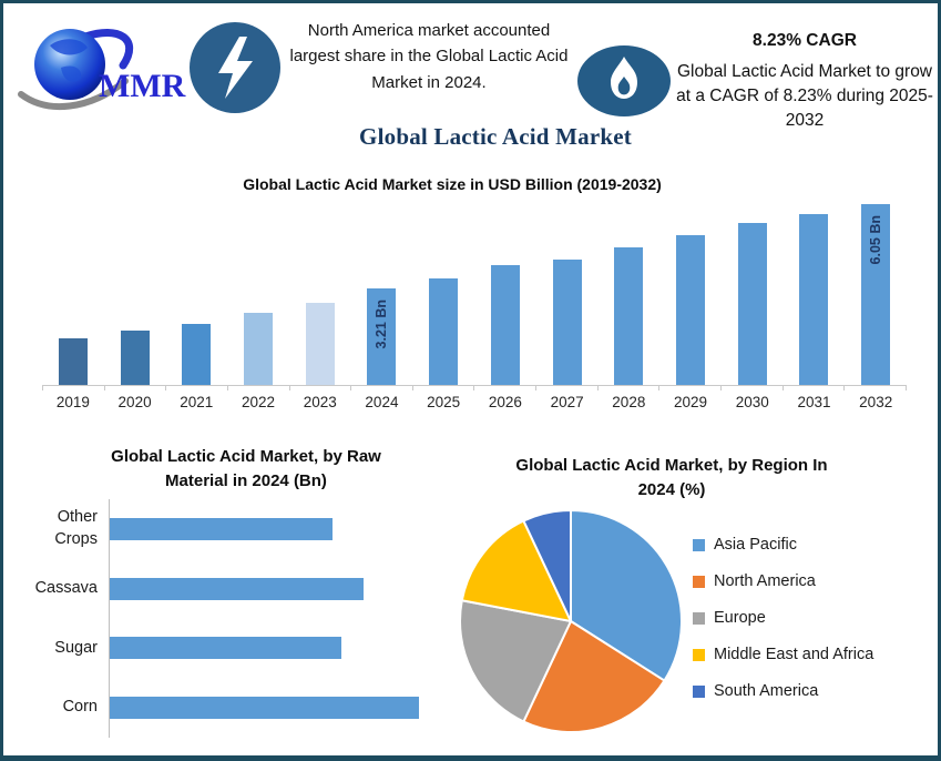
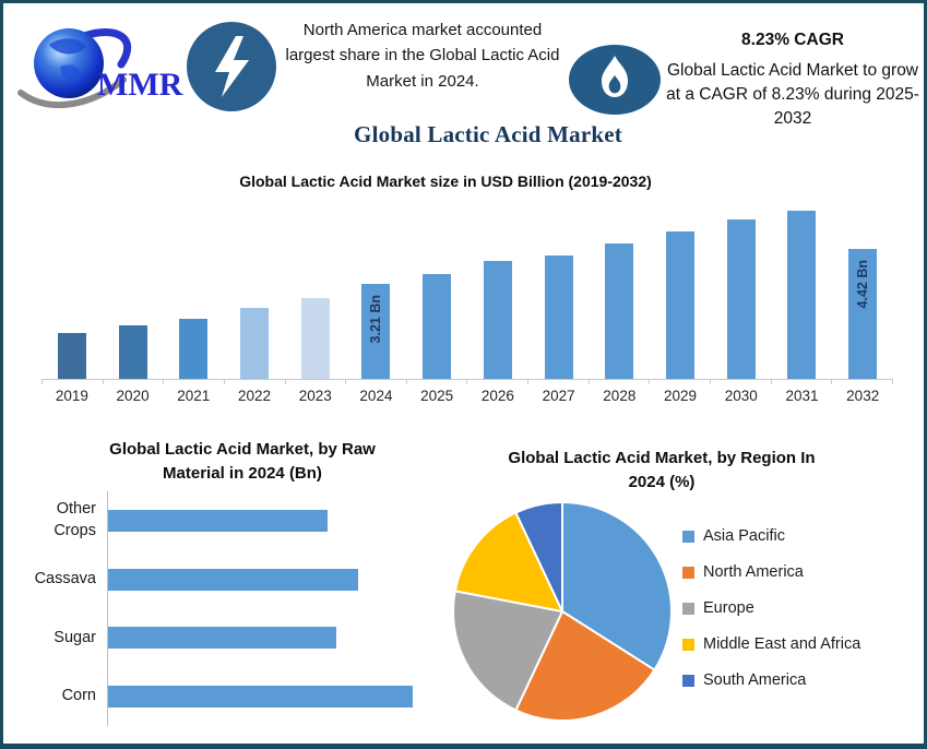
Global Lactic Acid Market size in USD Billion (2019-2032)/2032: 6.05 -> 4.42
